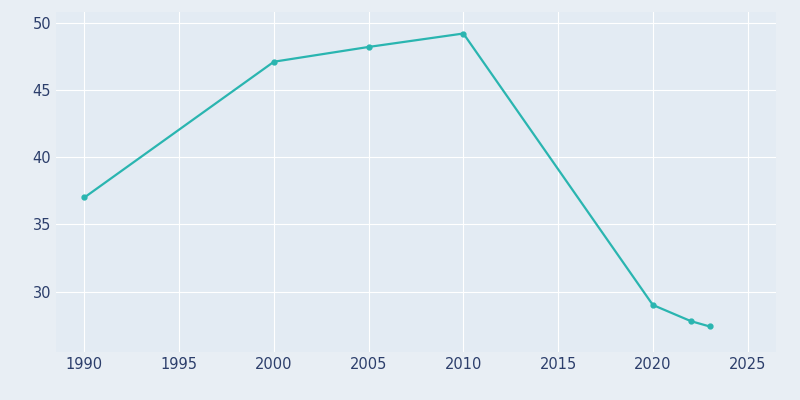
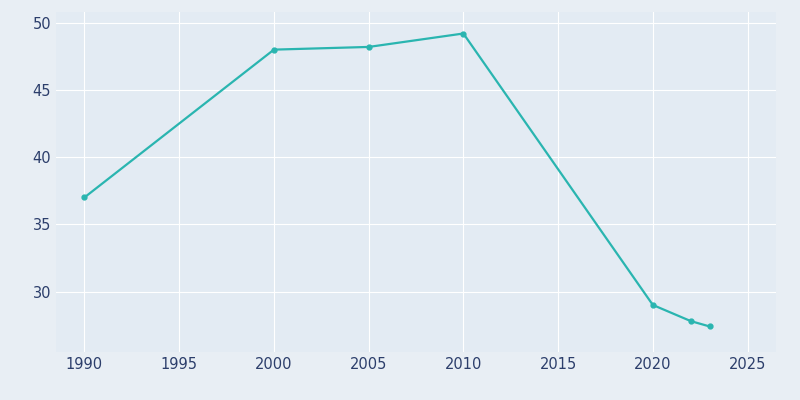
2000: 47.1 -> 48.0
